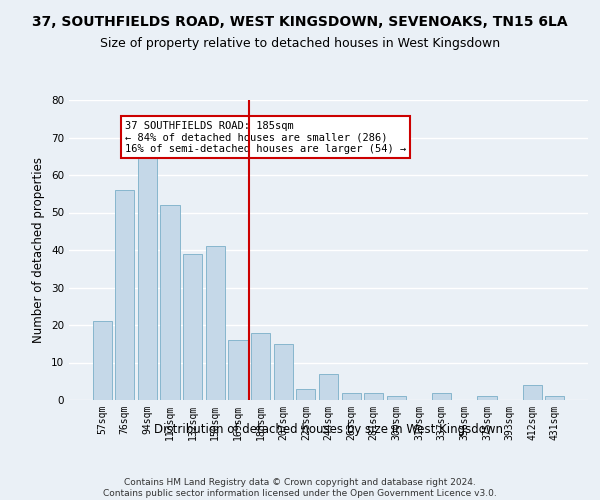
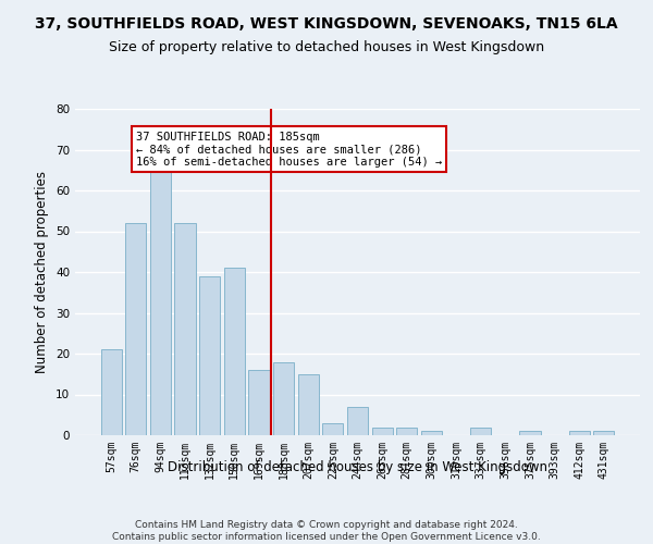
76sqm: 56 -> 52
412sqm: 4 -> 1
